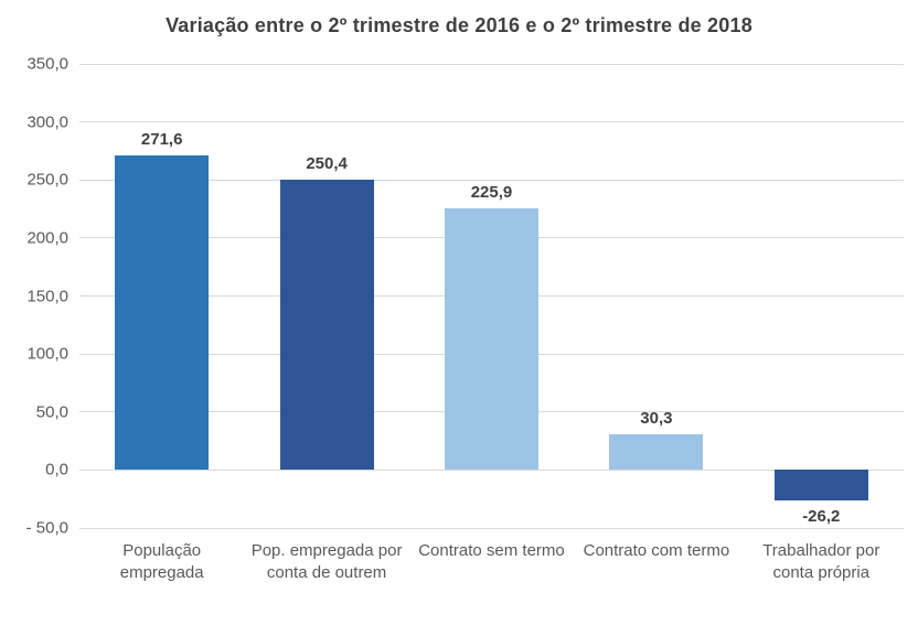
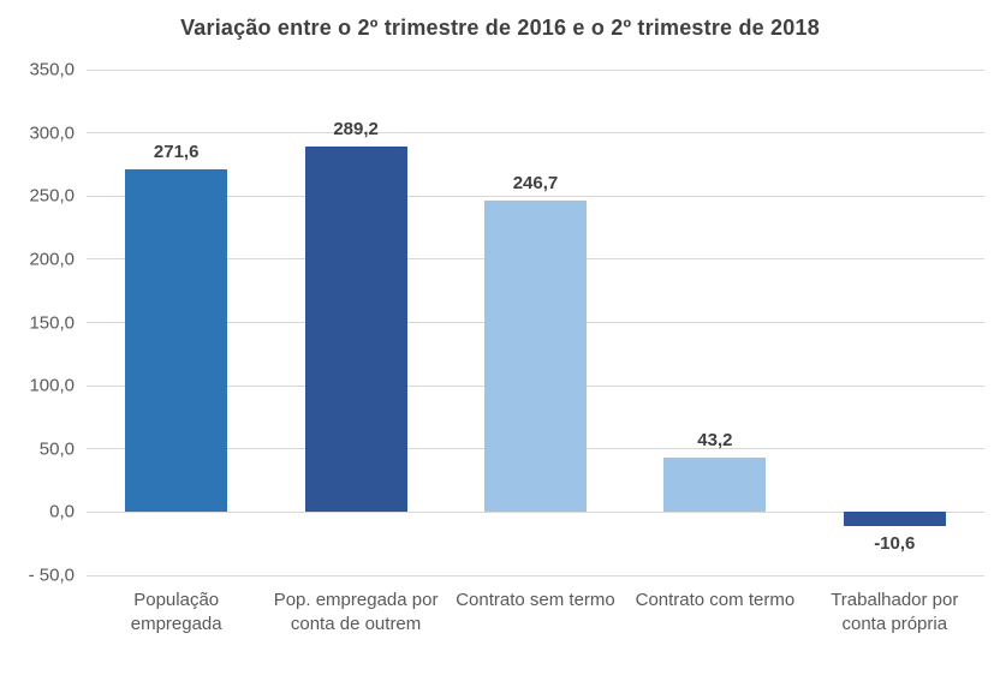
Pop. empregada por conta de outrem: 250,4 -> 289,2
Contrato sem termo: 225,9 -> 246,7
Contrato com termo: 30,3 -> 43,2
Trabalhador por conta própria: -26,2 -> -10,6
